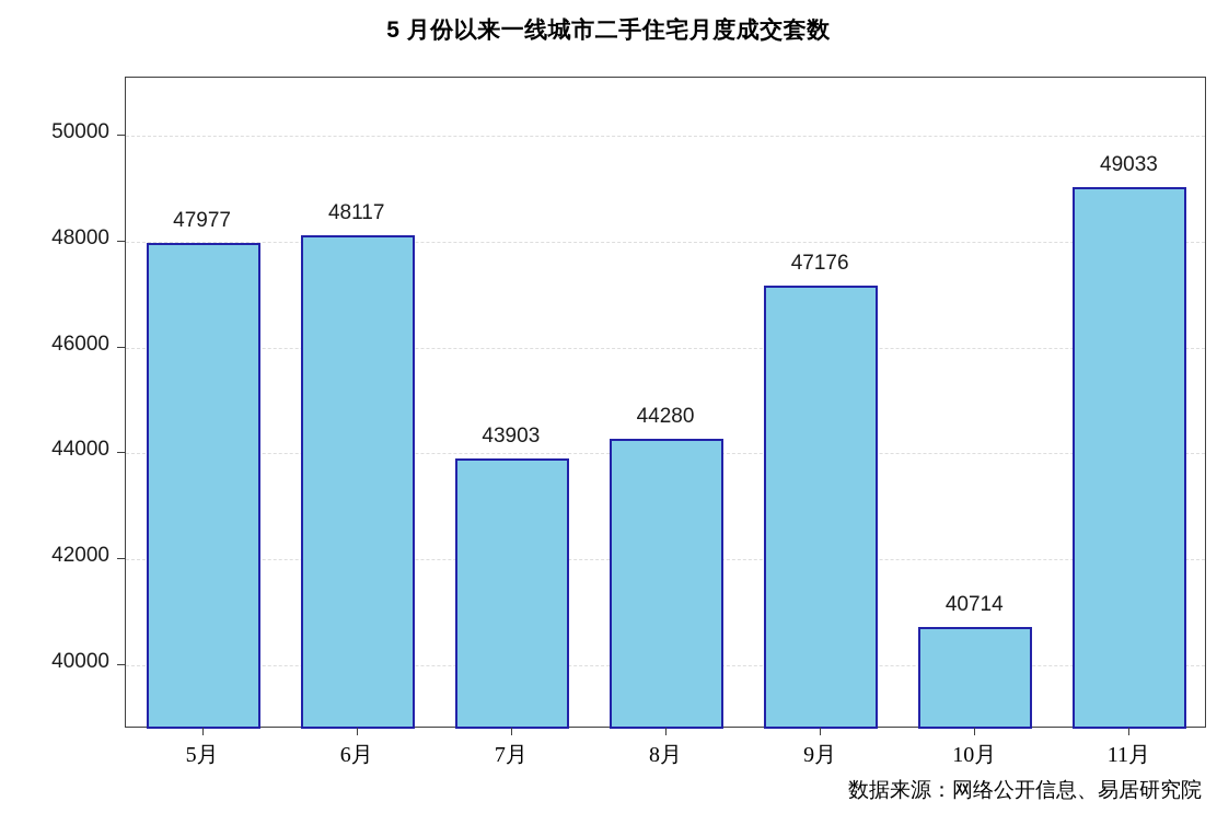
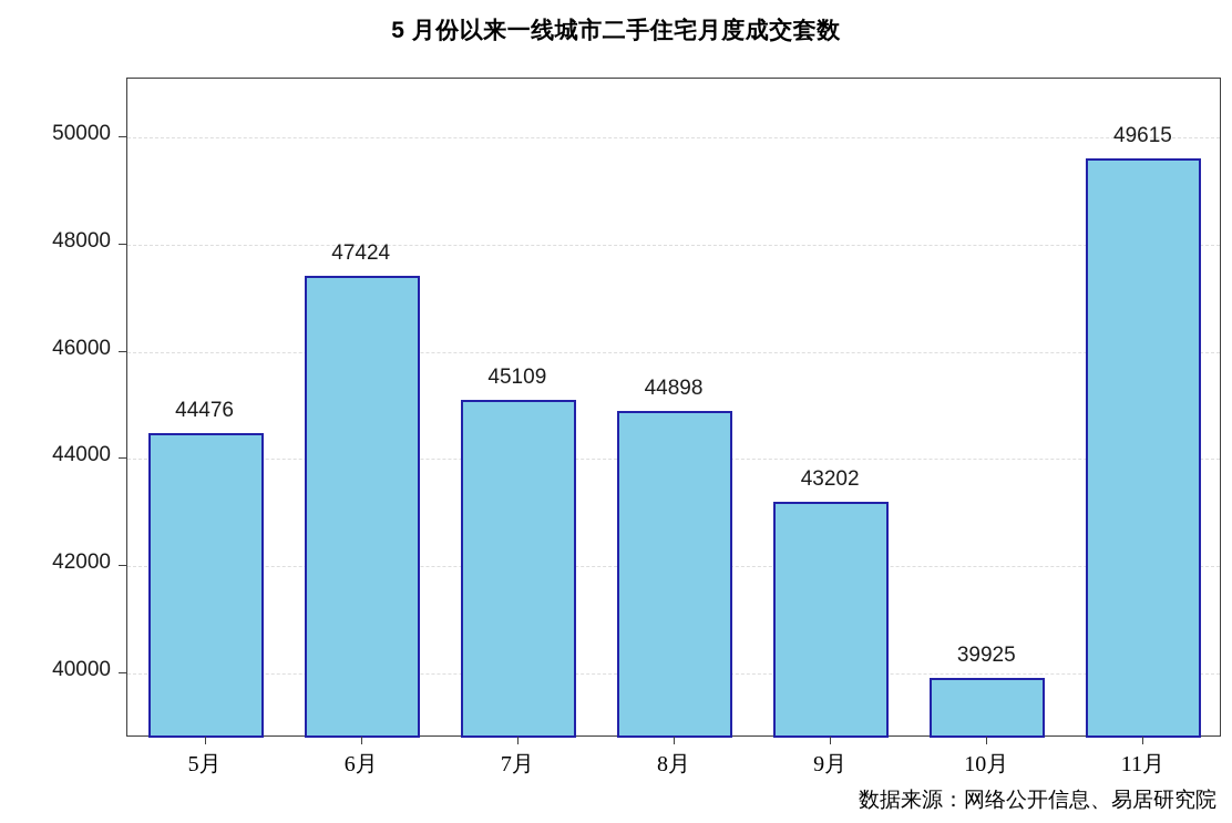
5月: 47977 -> 44476
6月: 48117 -> 47424
7月: 43903 -> 45109
8月: 44280 -> 44898
9月: 47176 -> 43202
10月: 40714 -> 39925
11月: 49033 -> 49615
